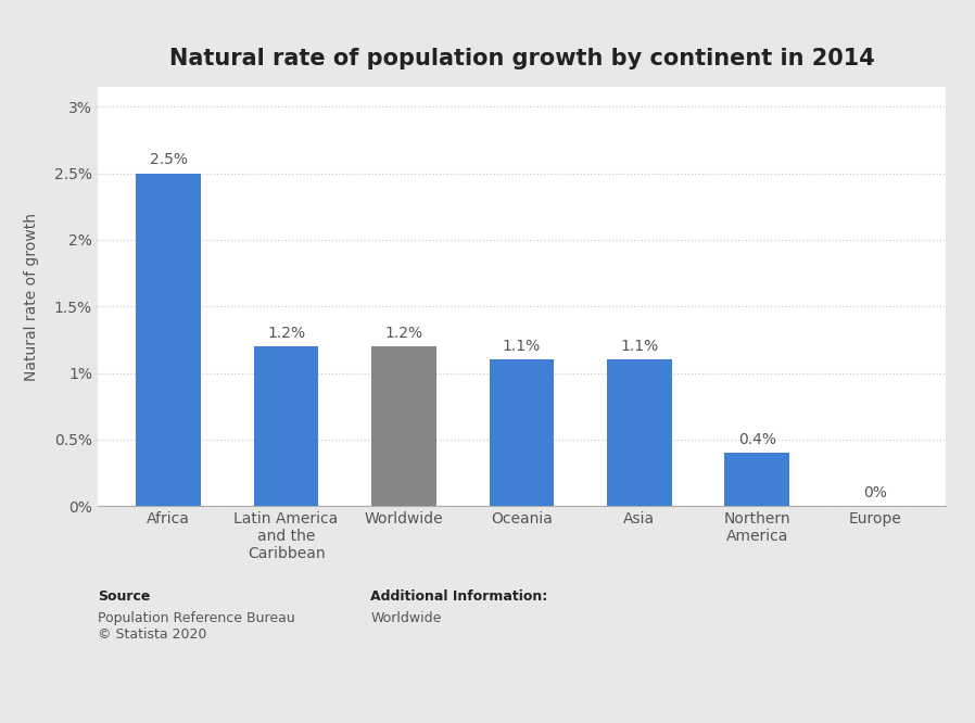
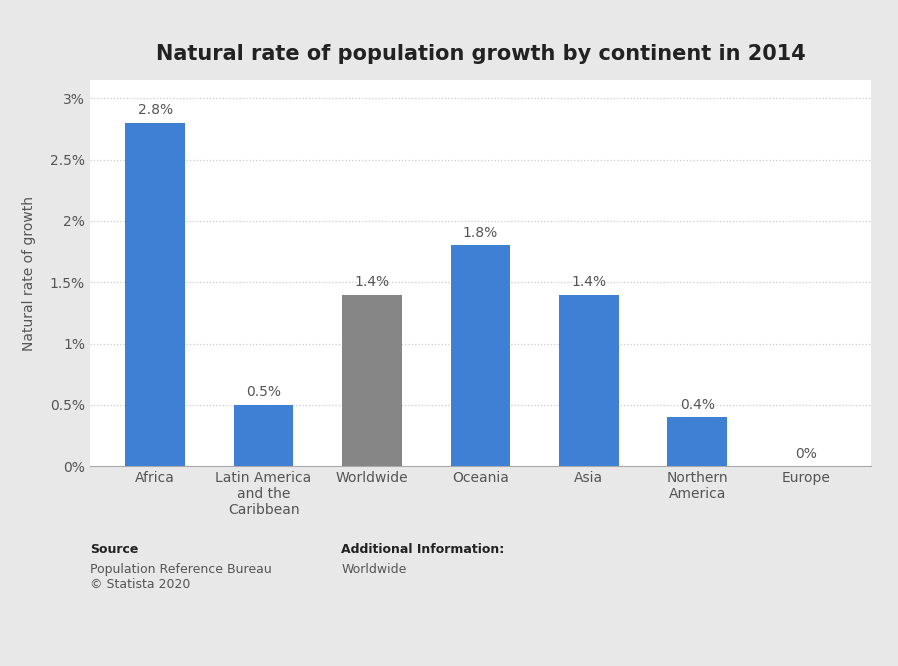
Africa: 2.5% -> 2.8%
Latin America and the Caribbean: 1.2% -> 0.5%
Worldwide: 1.2% -> 1.4%
Oceania: 1.1% -> 1.8%
Asia: 1.1% -> 1.4%
